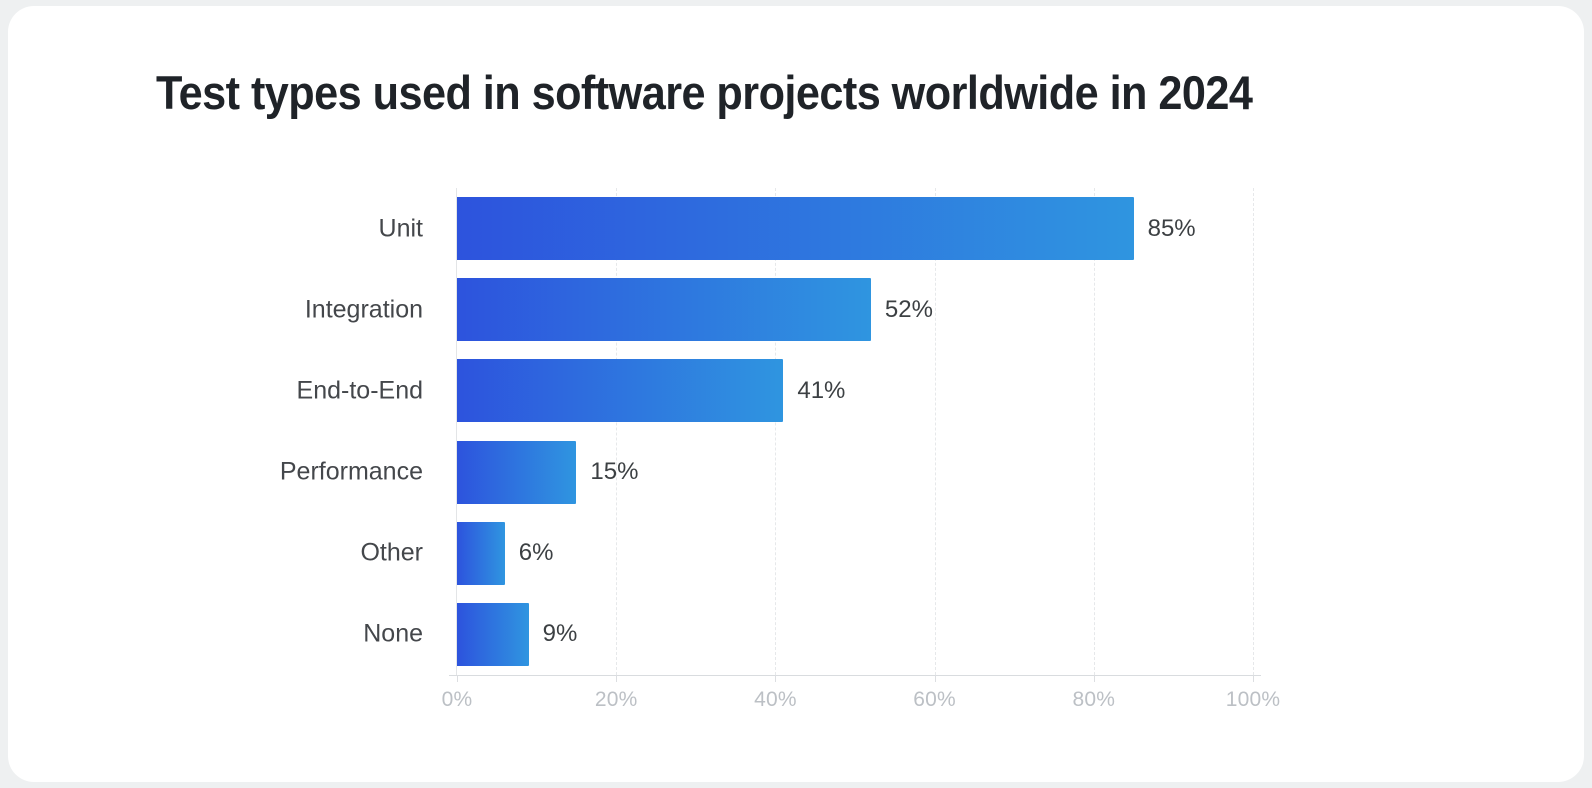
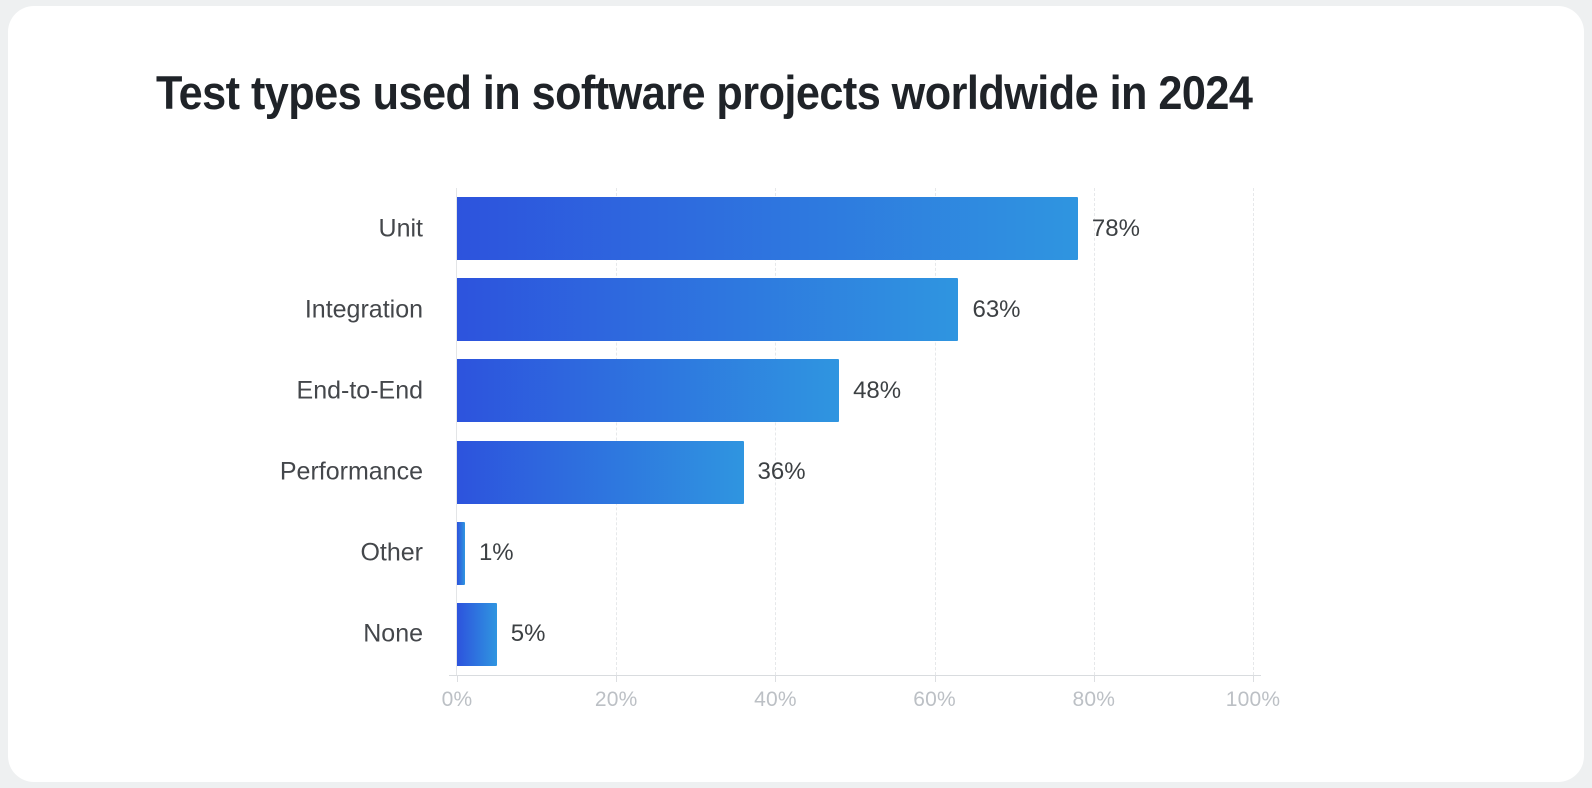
Unit: 85% -> 78%
Integration: 52% -> 63%
End-to-End: 41% -> 48%
Performance: 15% -> 36%
Other: 6% -> 1%
None: 9% -> 5%
